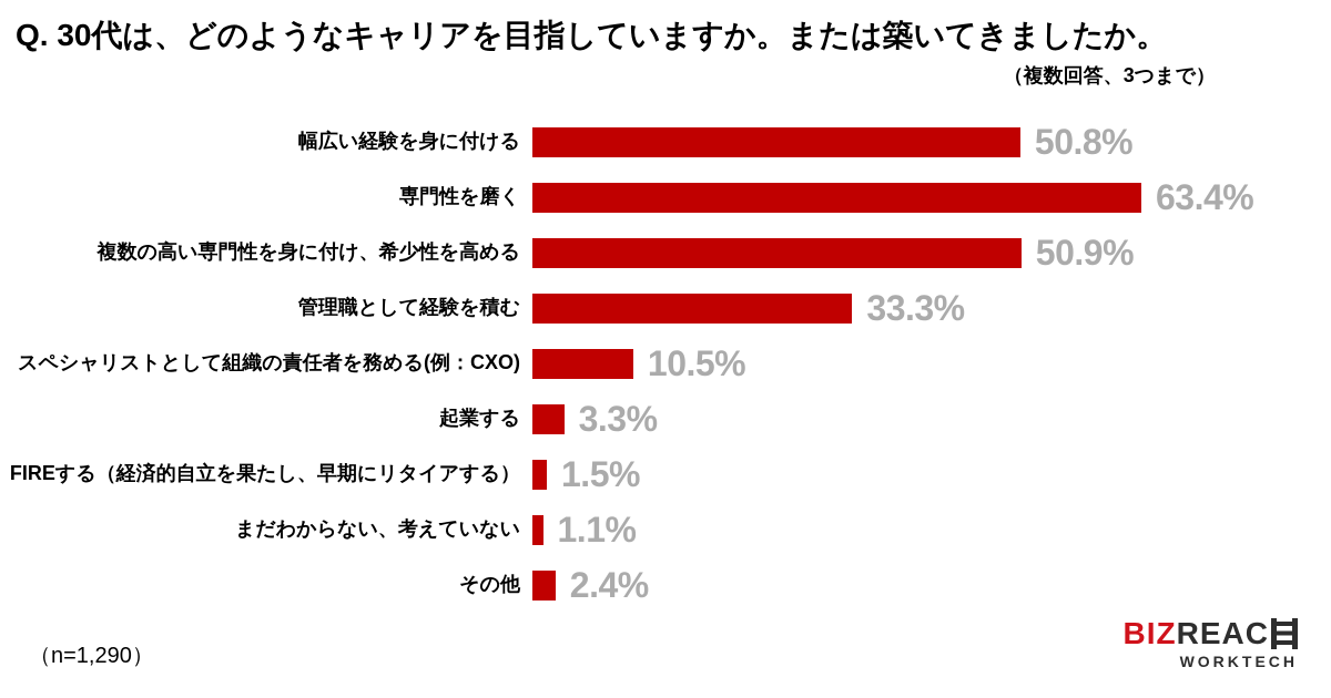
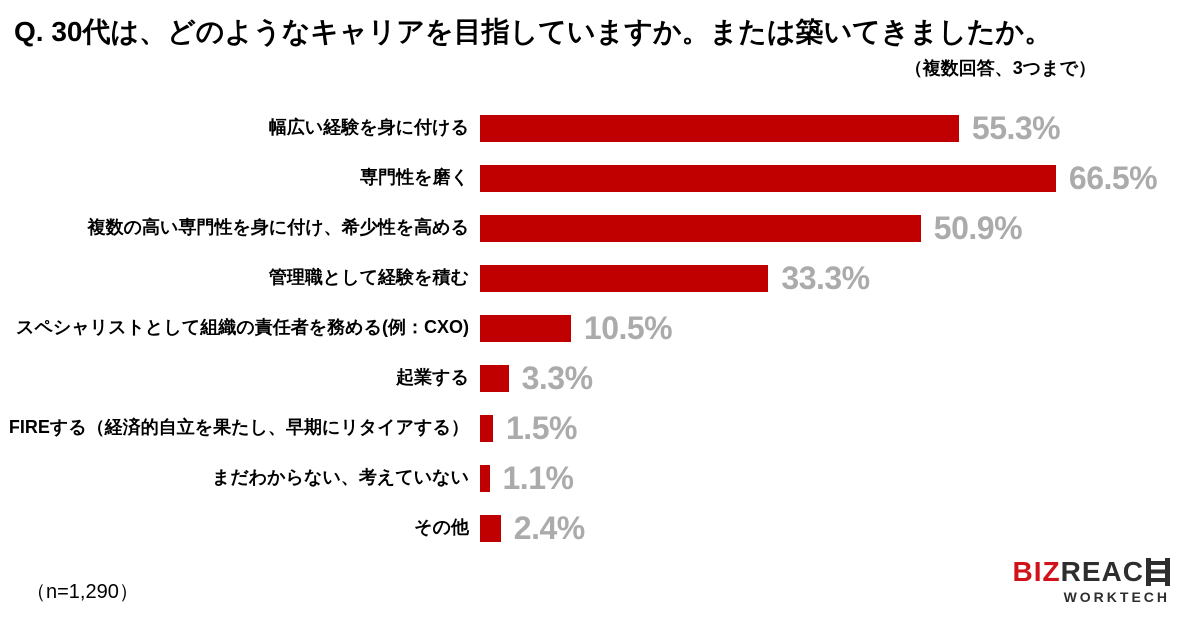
幅広い経験を身に付ける: 50.8% -> 55.3%
専門性を磨く: 63.4% -> 66.5%
